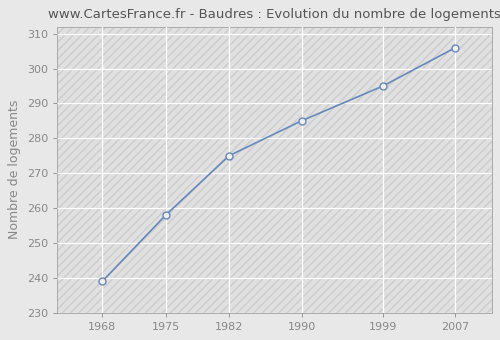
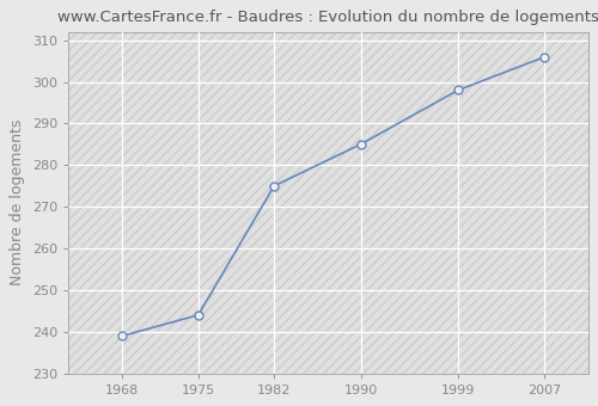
1975: 258 -> 244
1999: 295 -> 298
